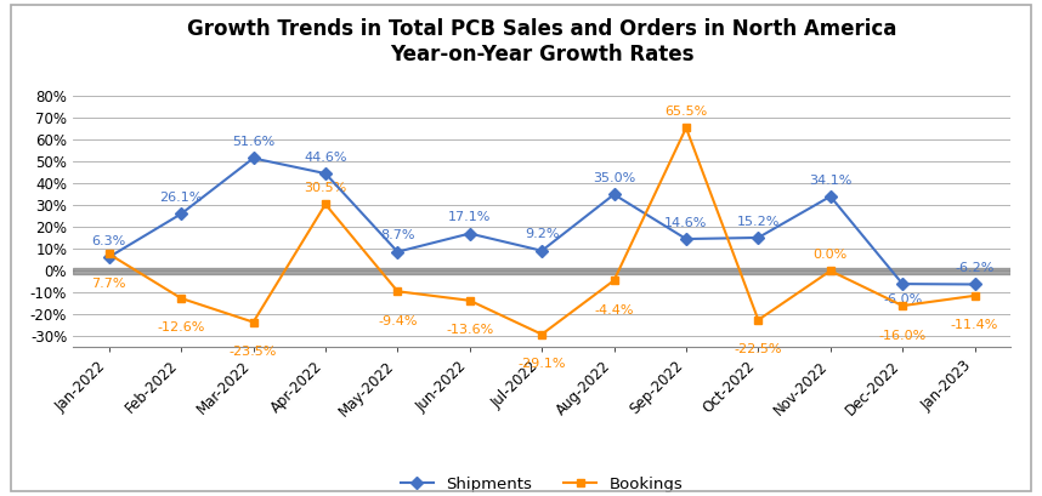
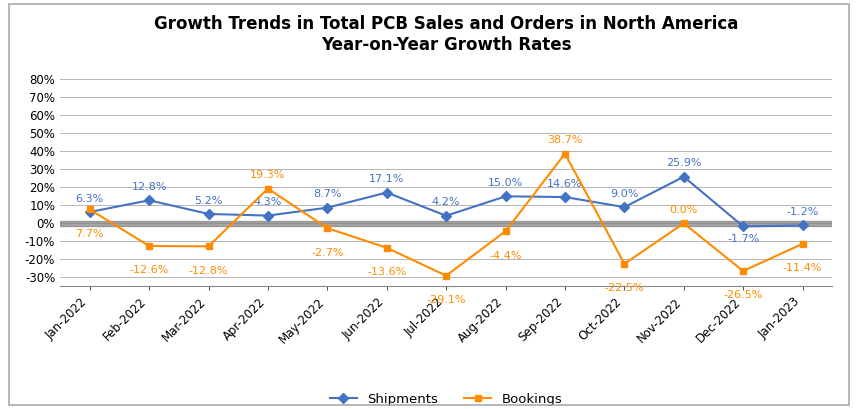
Shipments/Feb-2022: 26.1% -> 12.8%
Shipments/Mar-2022: 51.6% -> 5.2%
Bookings/Mar-2022: -23.5% -> -12.8%
Shipments/Apr-2022: 44.6% -> 4.3%
Bookings/Apr-2022: 30.5% -> 19.3%
Bookings/May-2022: -9.4% -> -2.7%
Shipments/Jul-2022: 9.2% -> 4.2%
Shipments/Aug-2022: 35.0% -> 15.0%
Bookings/Sep-2022: 65.5% -> 38.7%
Shipments/Oct-2022: 15.2% -> 9.0%
Shipments/Nov-2022: 34.1% -> 25.9%
Shipments/Dec-2022: -6.0% -> -1.7%
Bookings/Dec-2022: -16% -> -26%
Shipments/Jan-2023: -6.2% -> -1.2%
